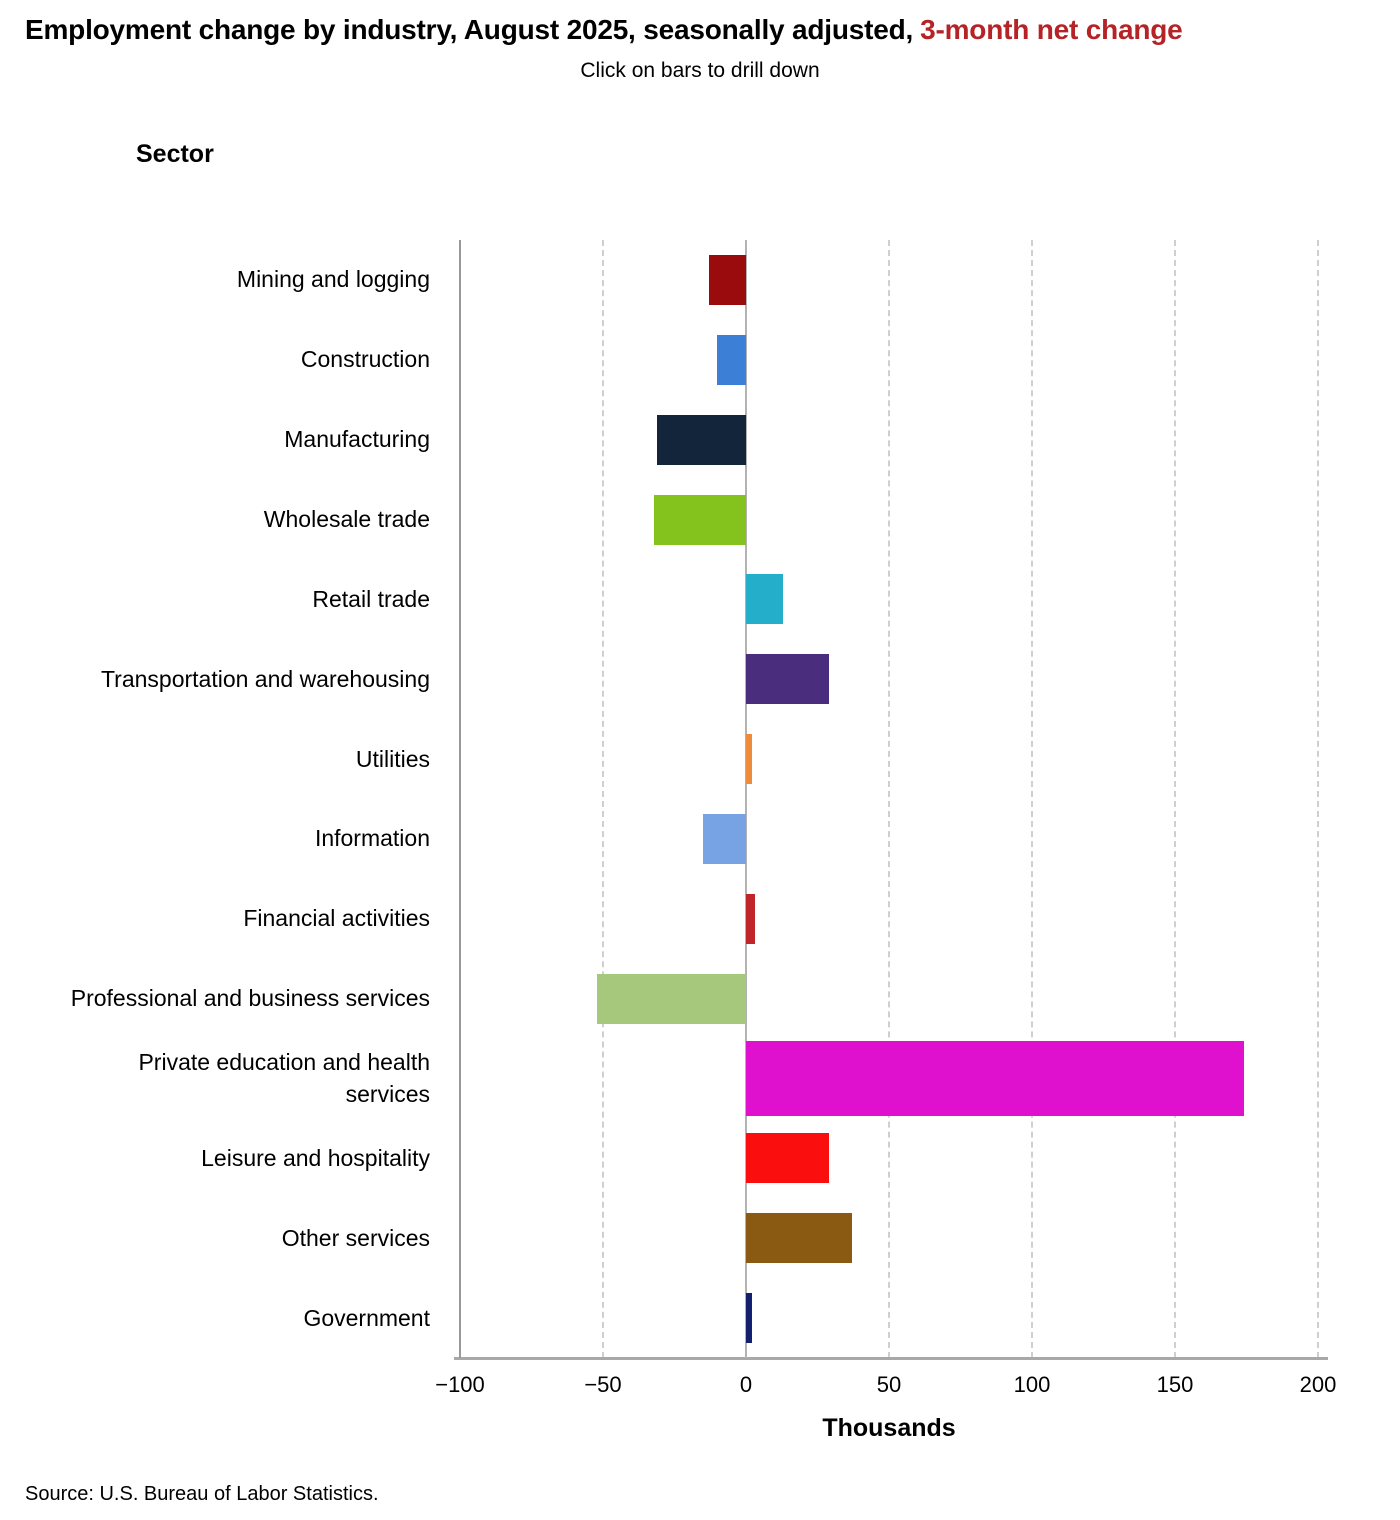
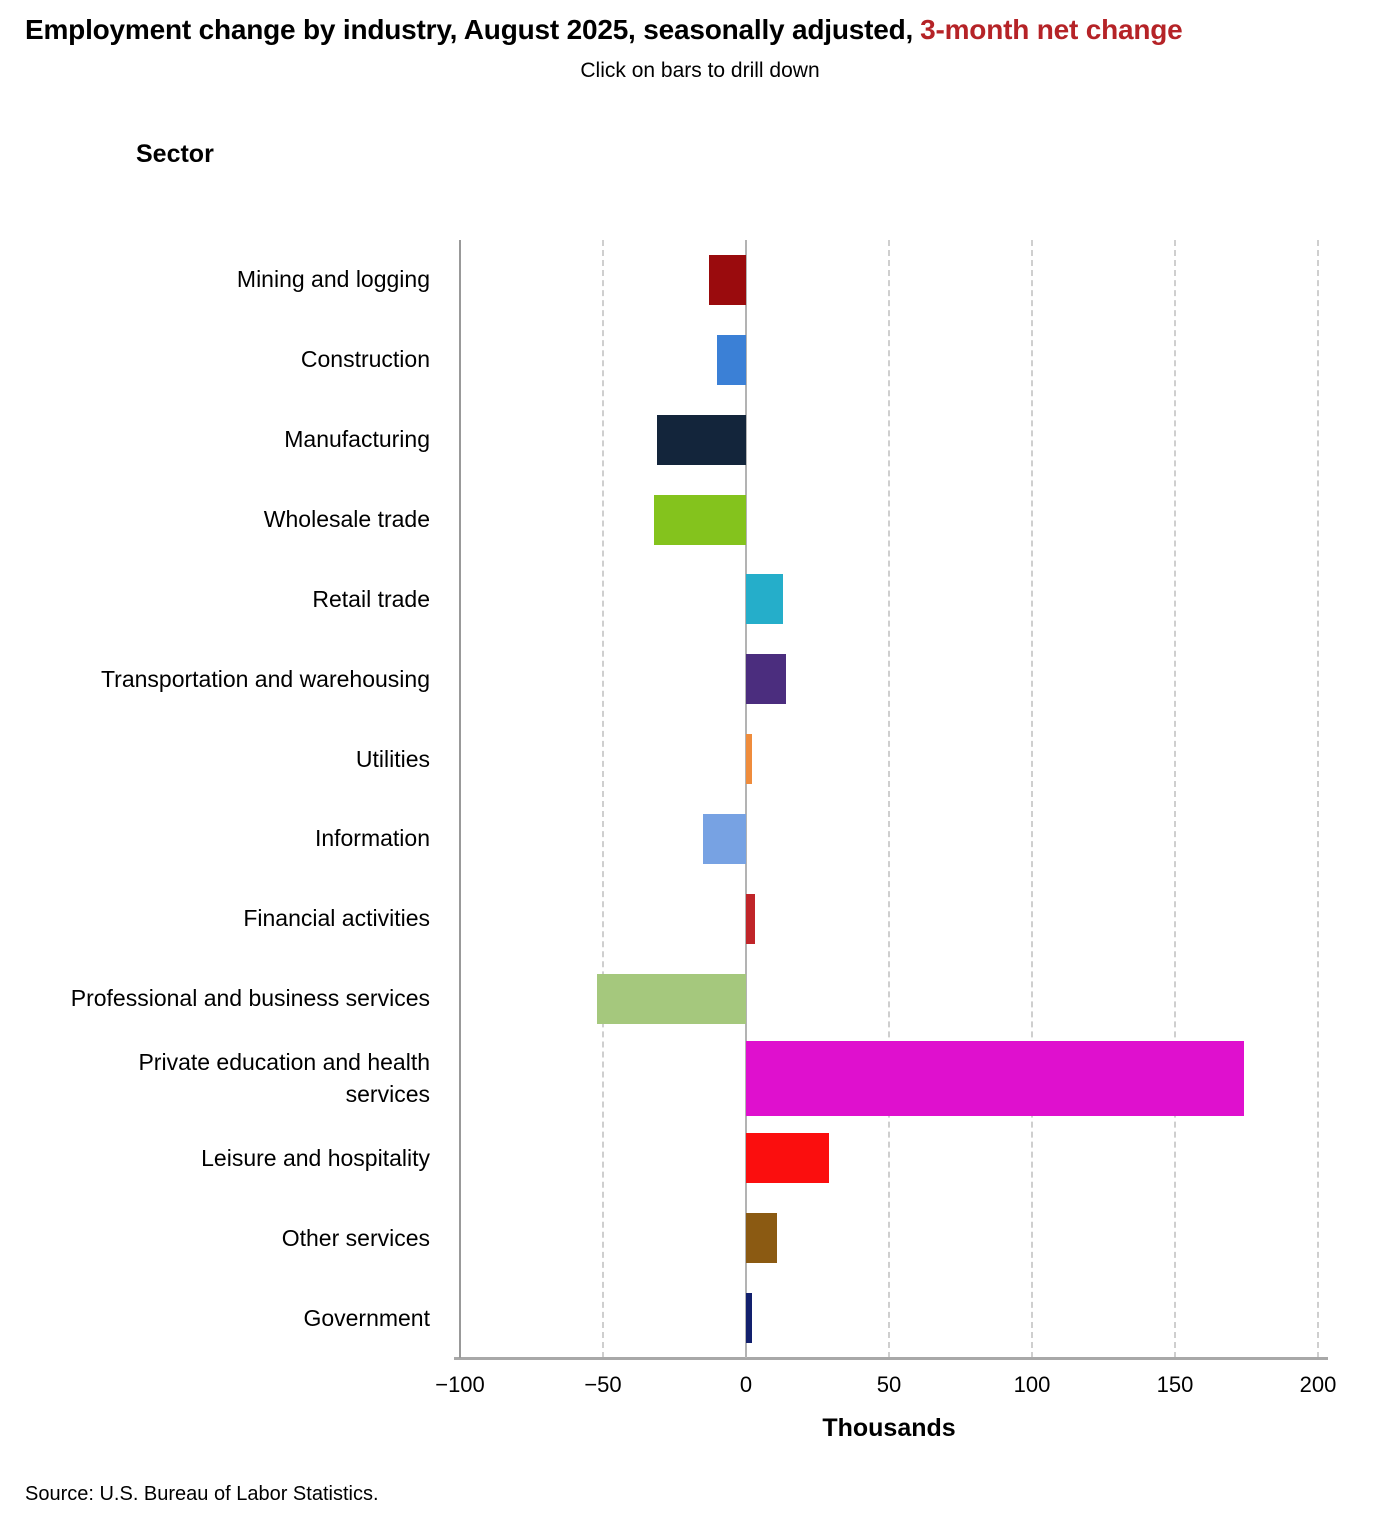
Transportation and warehousing: 29 -> 14
Other services: 37 -> 11
